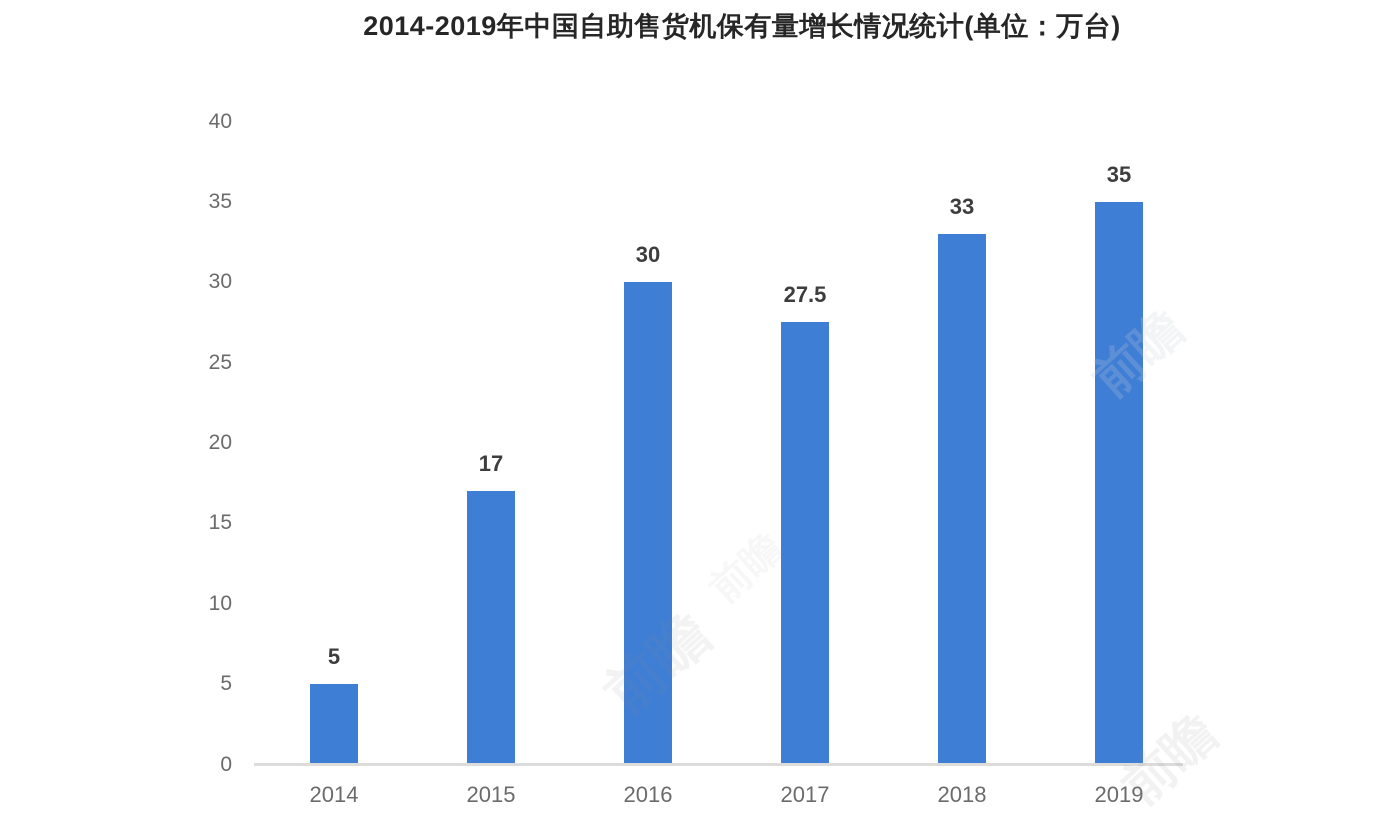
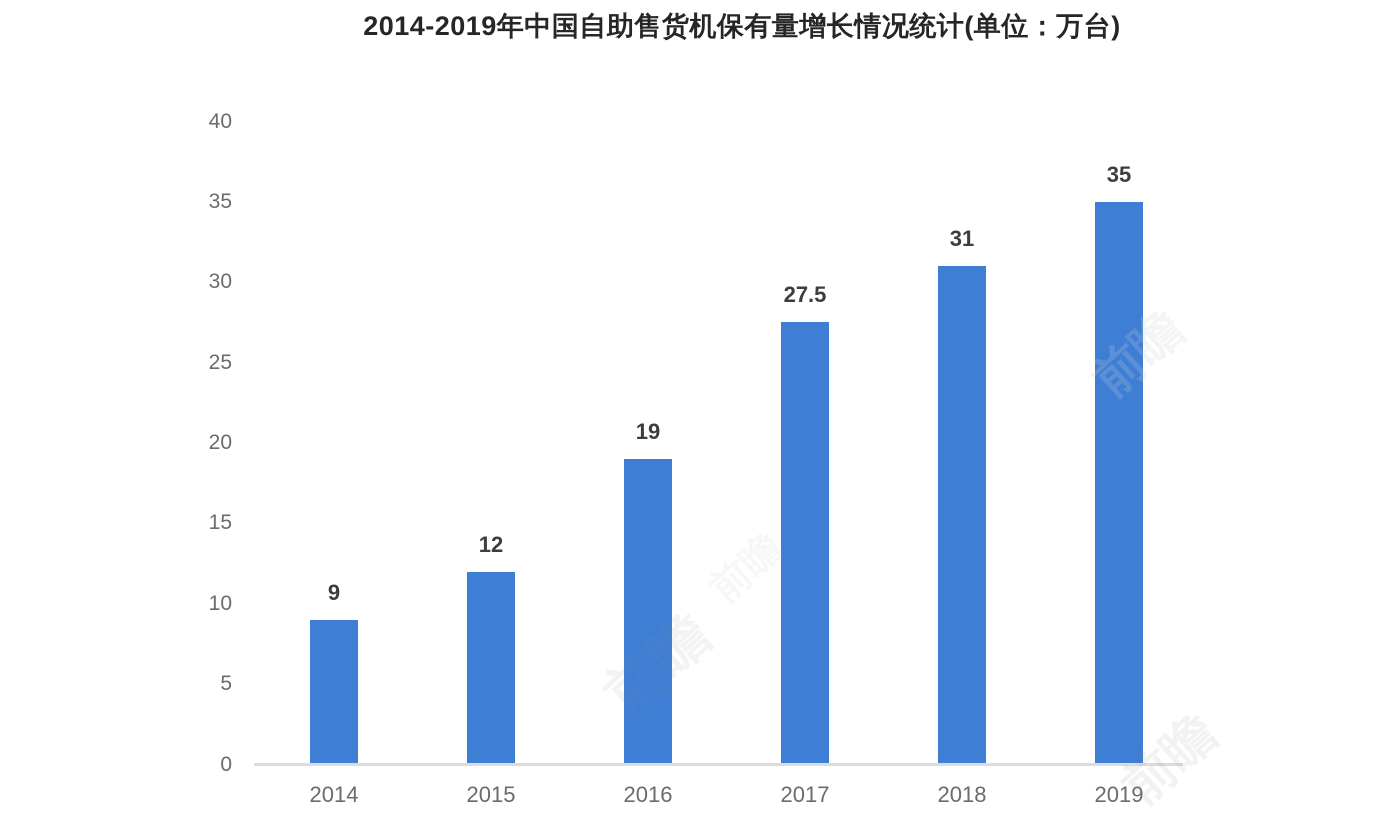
2014: 5 -> 9
2015: 17 -> 12
2016: 30 -> 19
2018: 33 -> 31
